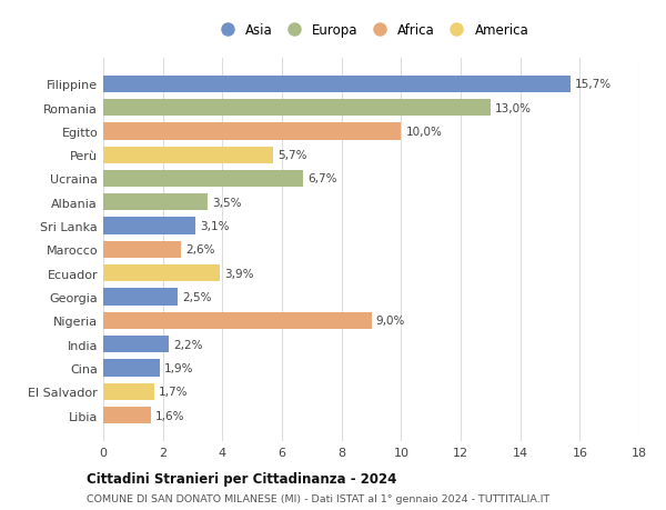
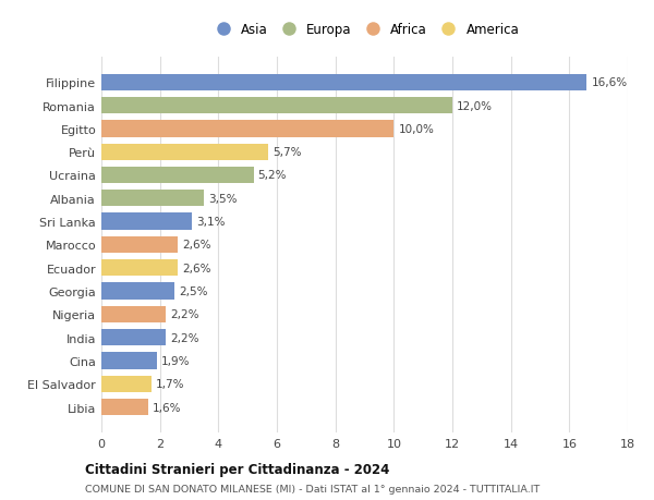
Filippine: 15,7% -> 16,6%
Romania: 13,0% -> 12,0%
Ucraina: 6,7% -> 5,2%
Ecuador: 3,9% -> 2,6%
Nigeria: 9,0% -> 2,2%
